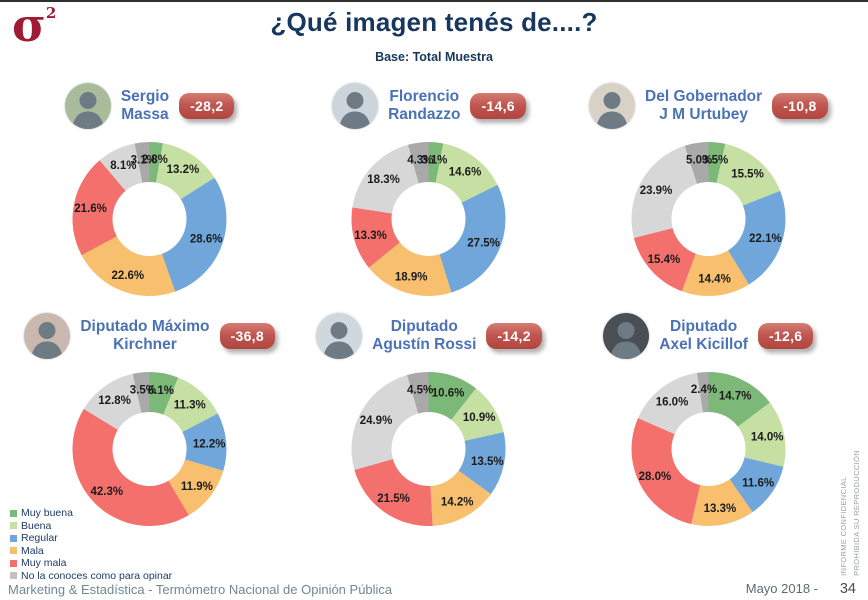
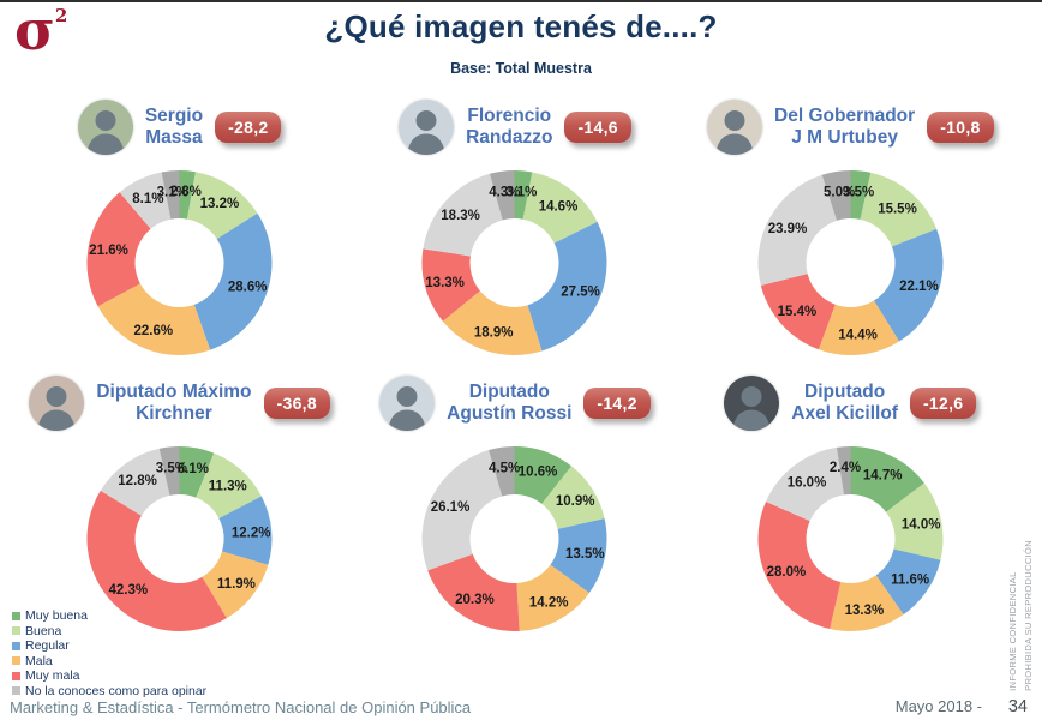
Diputado Agustín Rossi/Muy mala: 21.5% -> 20.3%
Diputado Agustín Rossi/No la conoces como para opinar: 24.9% -> 26.1%
